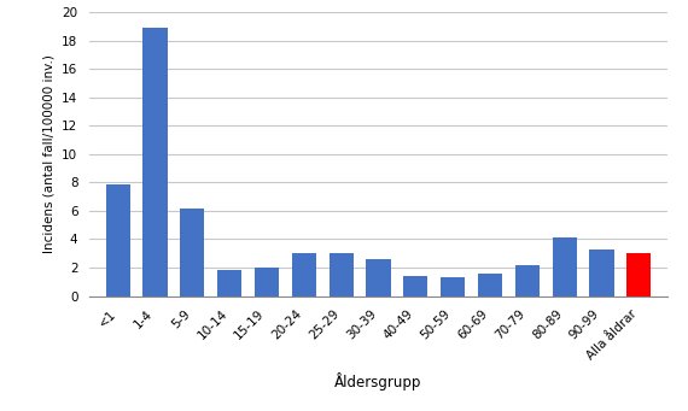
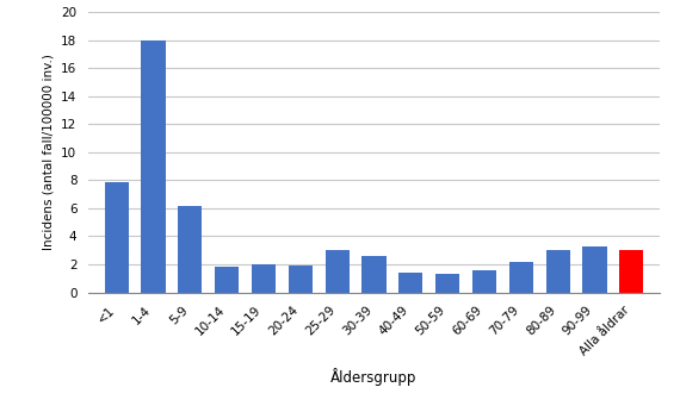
1-4: 18.9 -> 18.0
20-24: 3.0 -> 1.9
80-89: 4.1 -> 3.0
